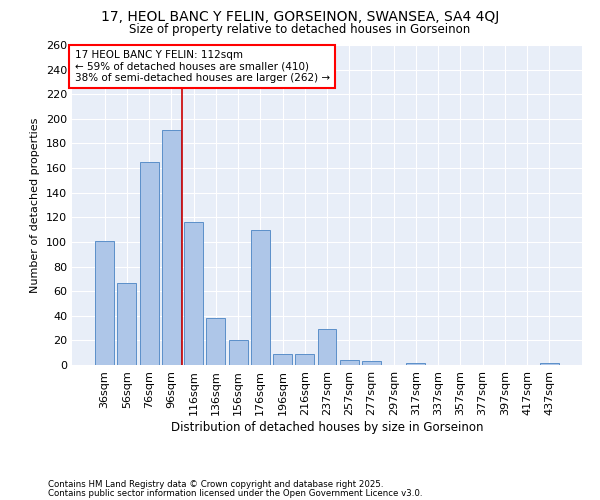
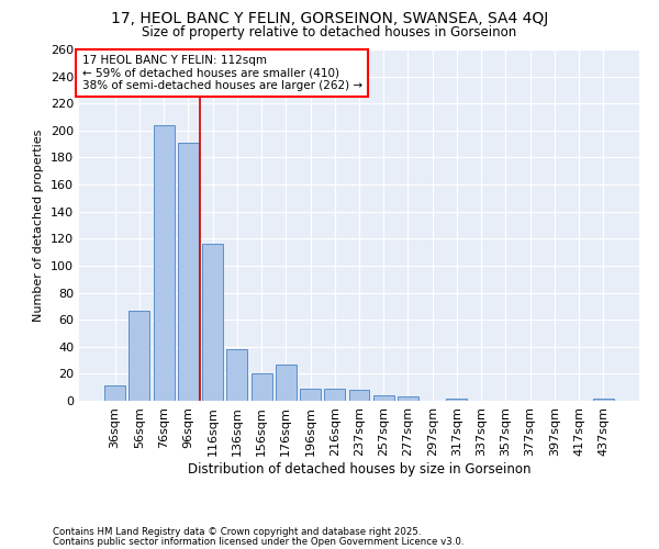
36sqm: 101 -> 11
76sqm: 165 -> 204
176sqm: 110 -> 27
237sqm: 29 -> 8
